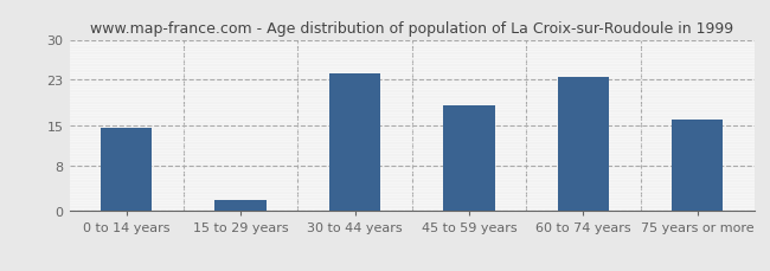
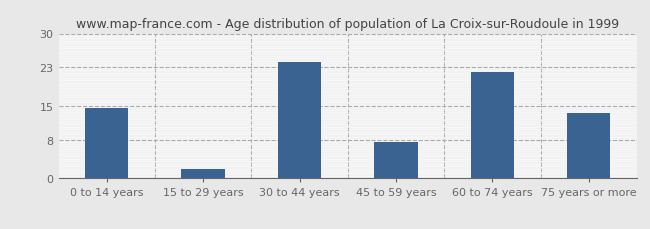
45 to 59 years: 18.5 -> 7.5
60 to 74 years: 23.5 -> 22.0
75 years or more: 16.0 -> 13.5
